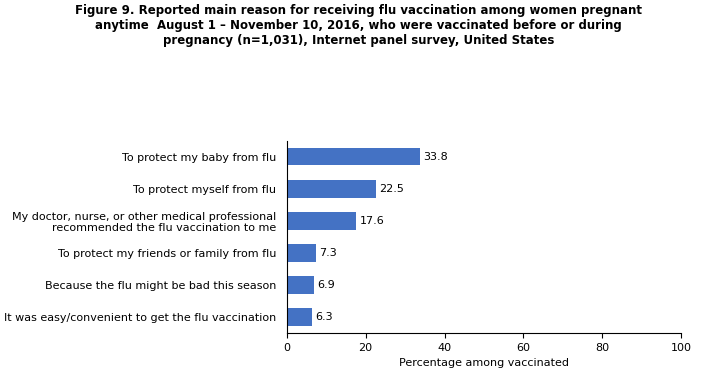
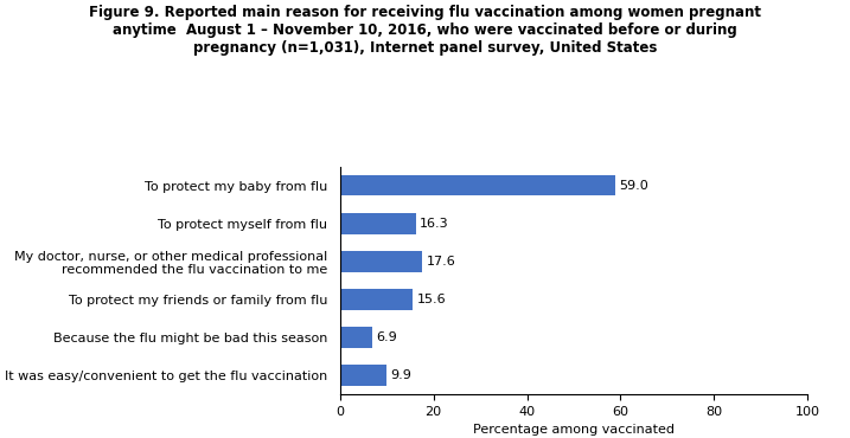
To protect my baby from flu: 33.8 -> 59.0
To protect myself from flu: 22.5 -> 16.3
To protect my friends or family from flu: 7.3 -> 15.6
It was easy/convenient to get the flu vaccination: 6.3 -> 9.9
